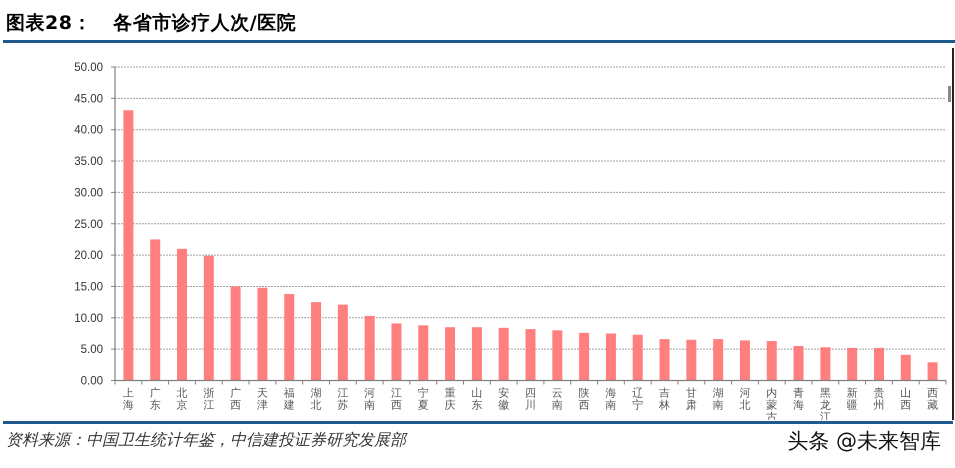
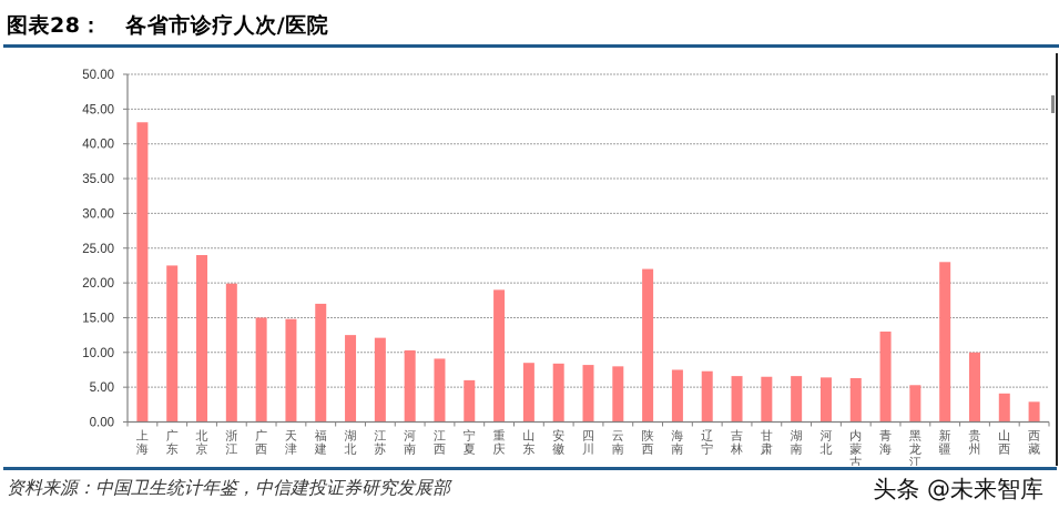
北京: 21 -> 24
福建: 14 -> 17
宁夏: 9 -> 6
重庆: 8 -> 19
陕西: 8 -> 22
青海: 6 -> 13
新疆: 5 -> 23
贵州: 5 -> 10
